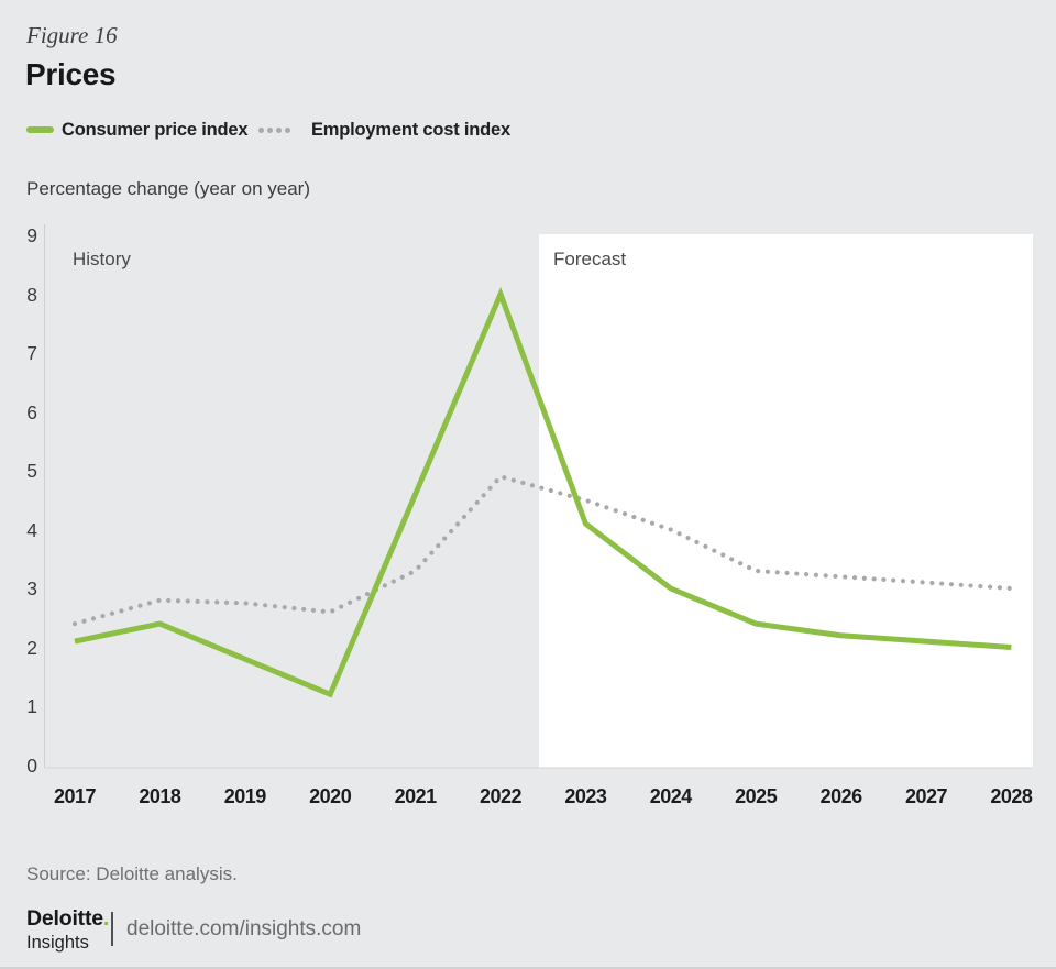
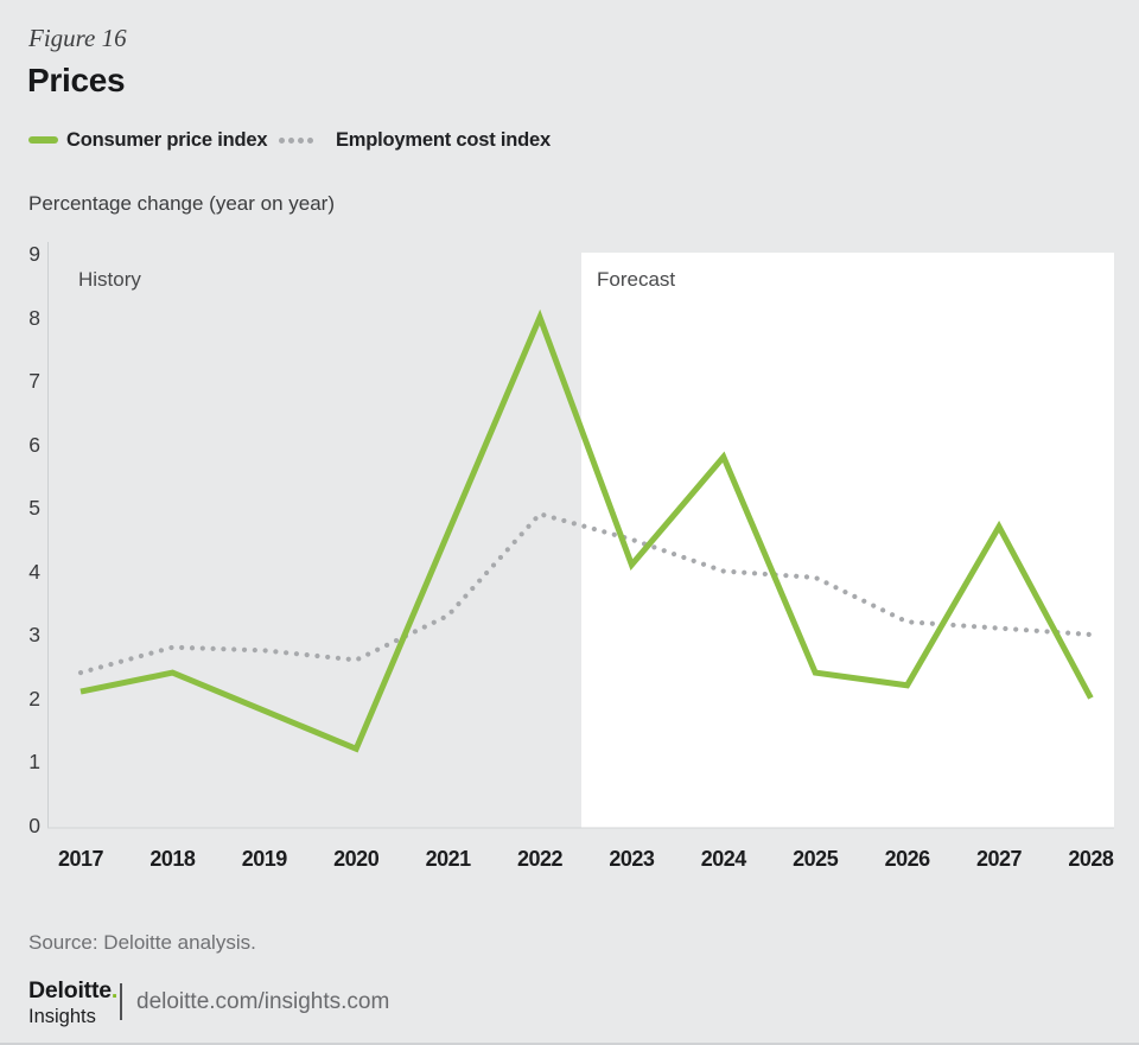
Consumer price index/2024: 3.0 -> 5.8
Employment cost index/2025: 3.3 -> 3.9
Consumer price index/2027: 2.1 -> 4.7
